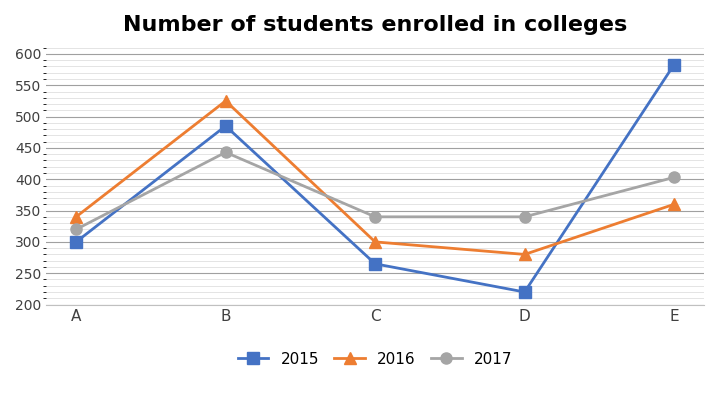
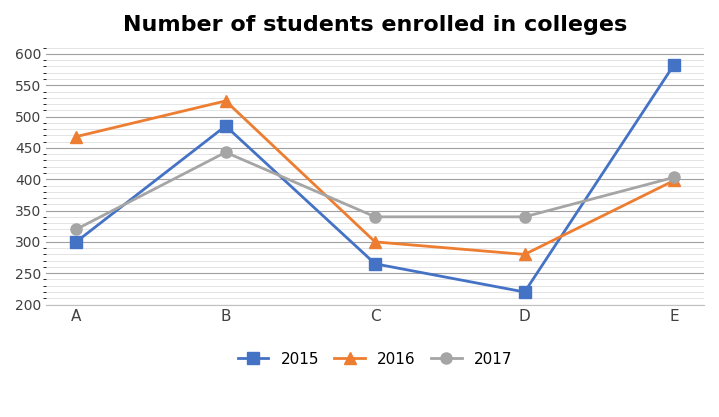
2016/A: 340 -> 468
2016/E: 360 -> 398
